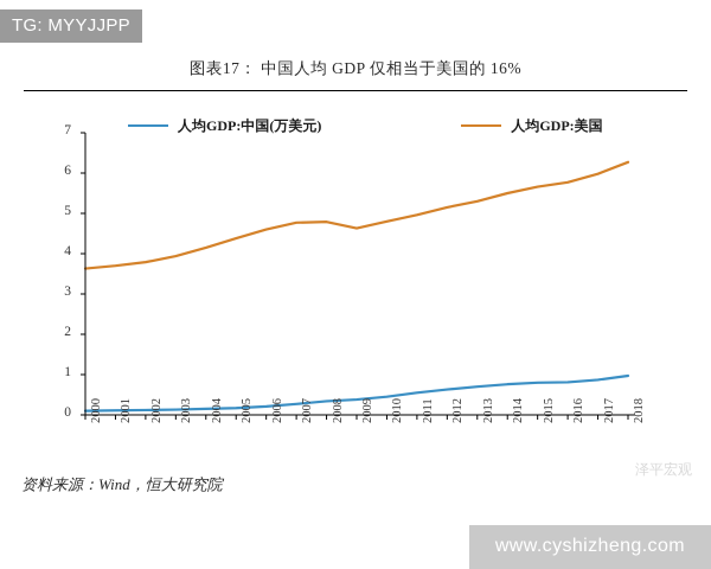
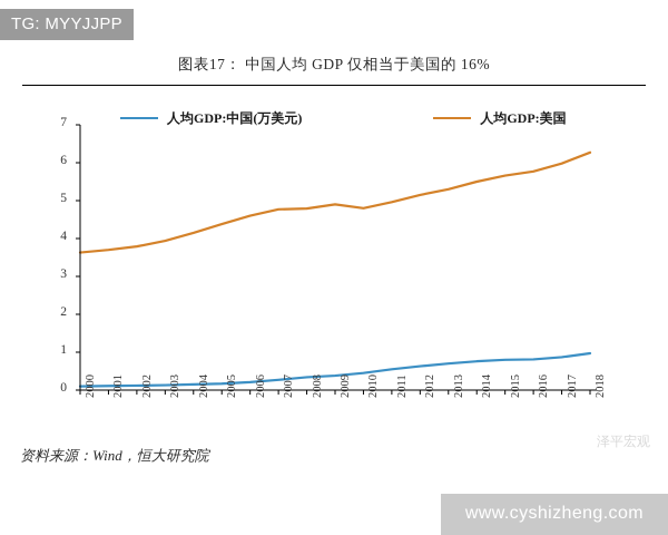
人均GDP:美国/2009: 4.6 -> 4.9
